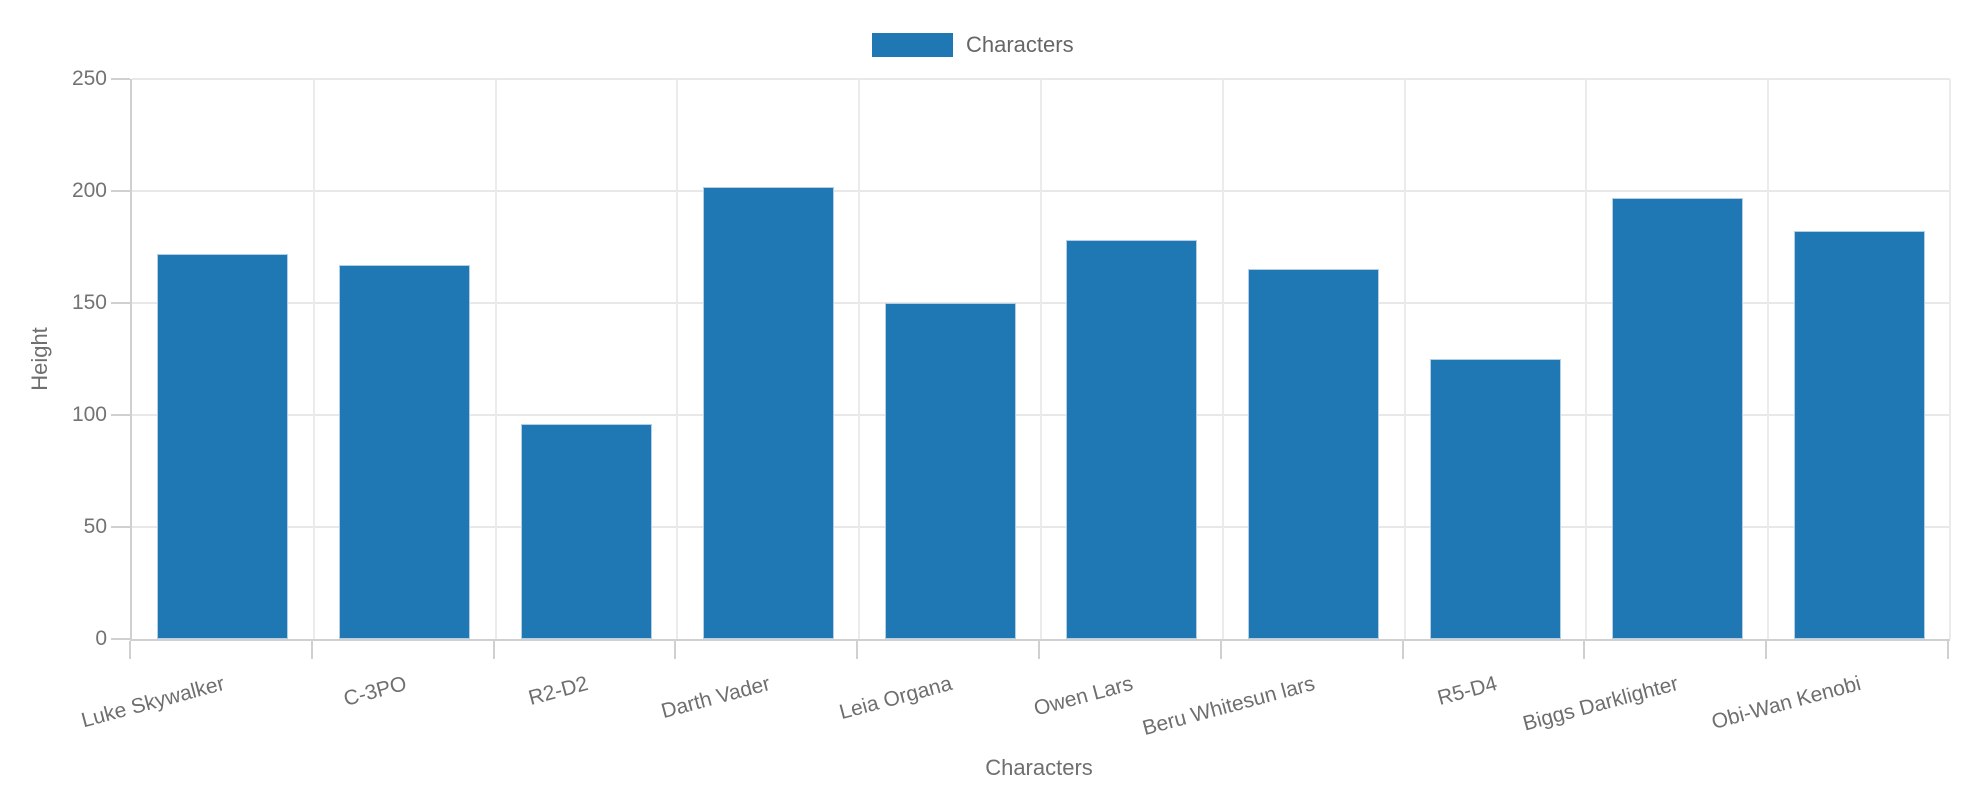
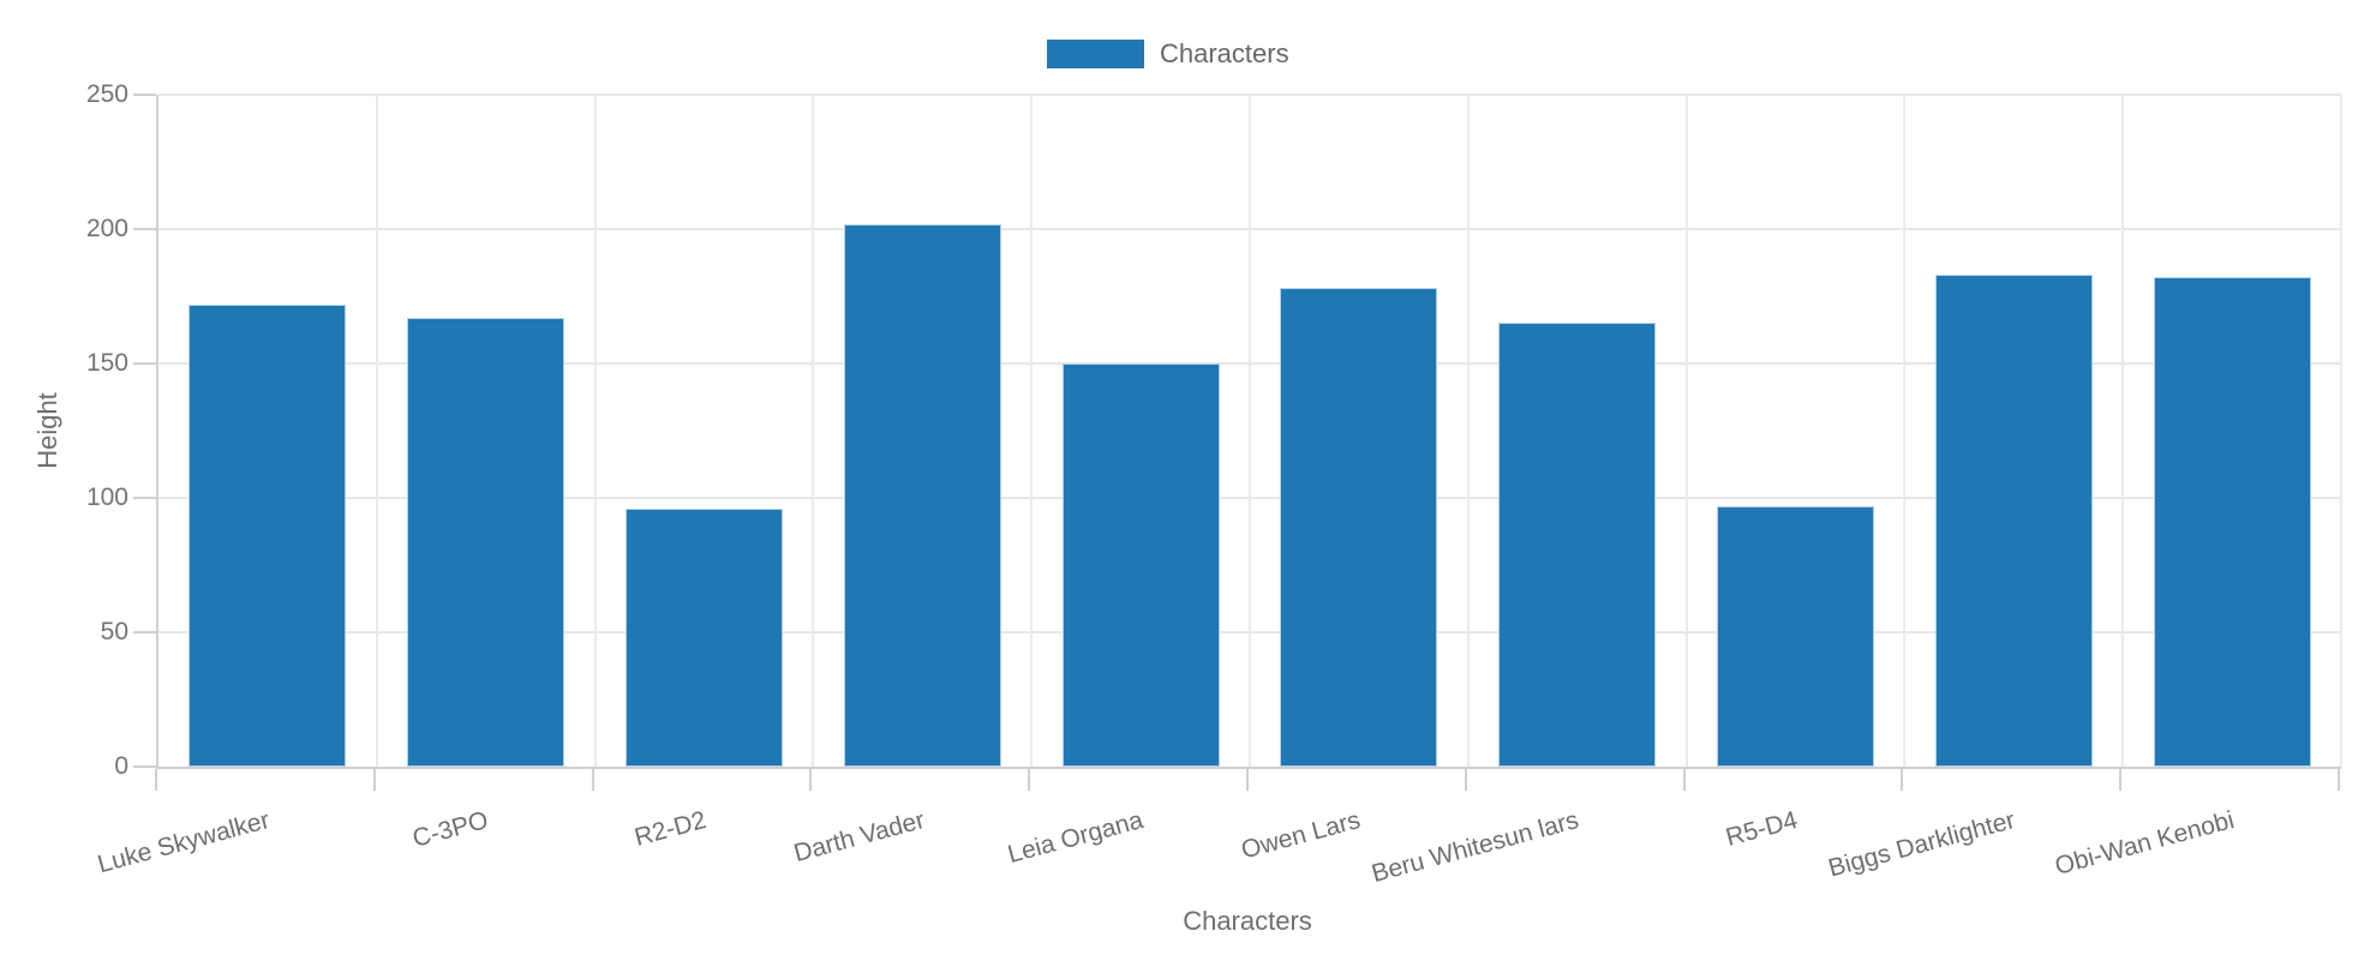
R5-D4: 125 -> 97
Biggs Darklighter: 197 -> 183
